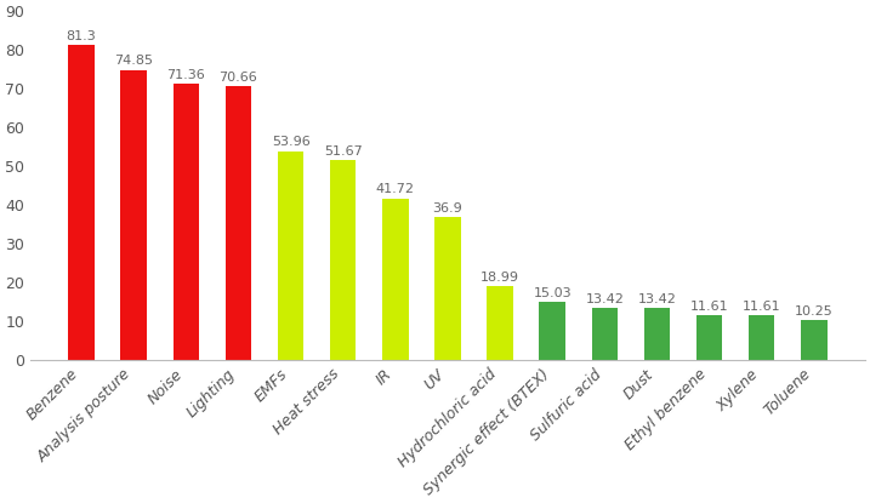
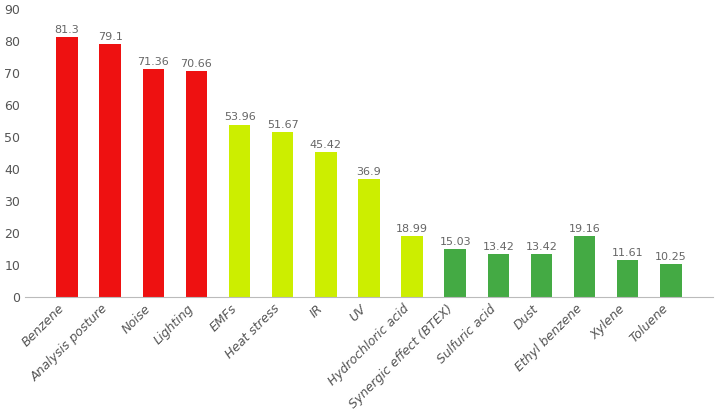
Analysis posture: 74.85 -> 79.1
IR: 41.72 -> 45.42
Ethyl benzene: 11.61 -> 19.16
